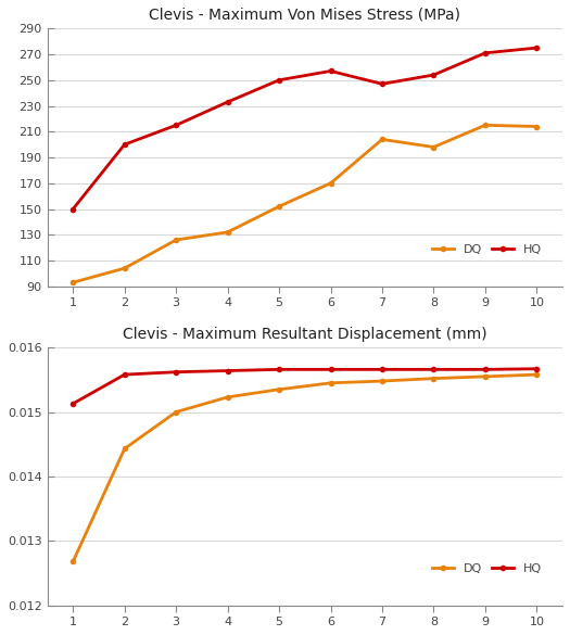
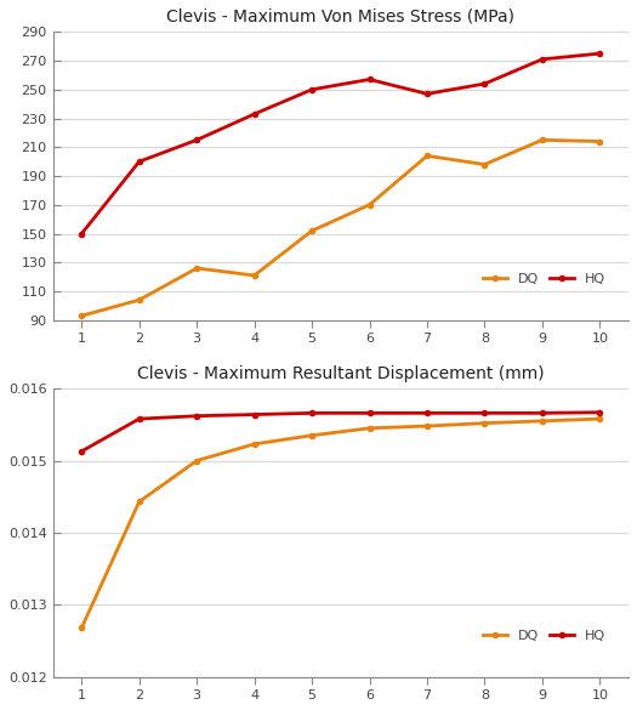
Clevis - Maximum Von Mises Stress (MPa)/DQ/4: 132 -> 121
